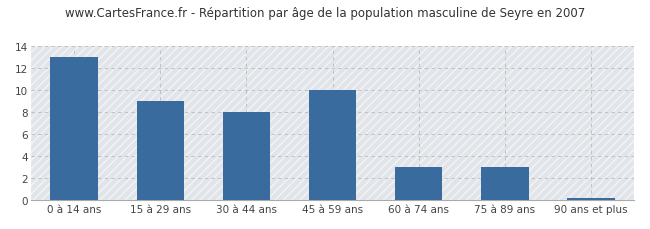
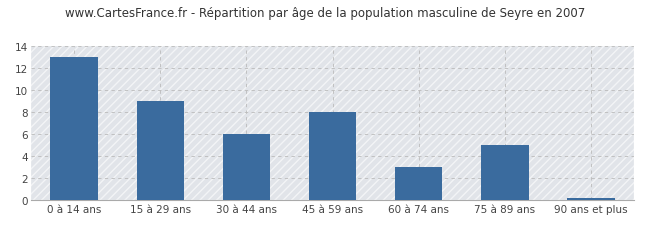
30 à 44 ans: 8.0 -> 6.0
45 à 59 ans: 10.0 -> 8.0
75 à 89 ans: 3.0 -> 5.0
